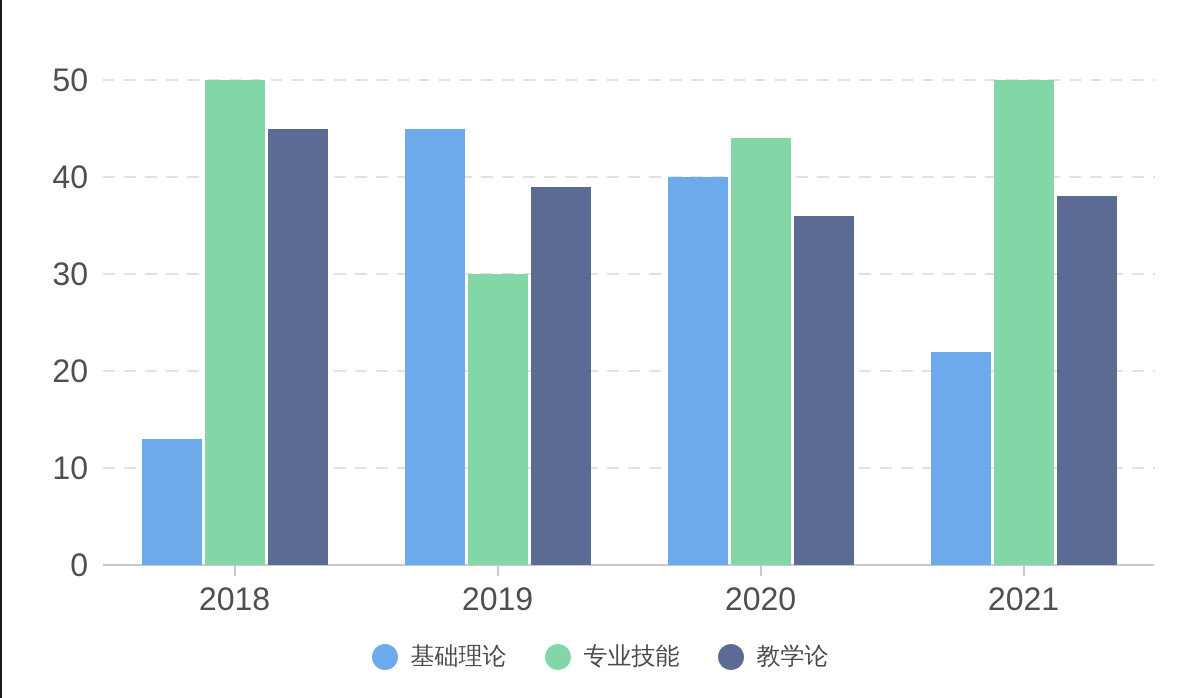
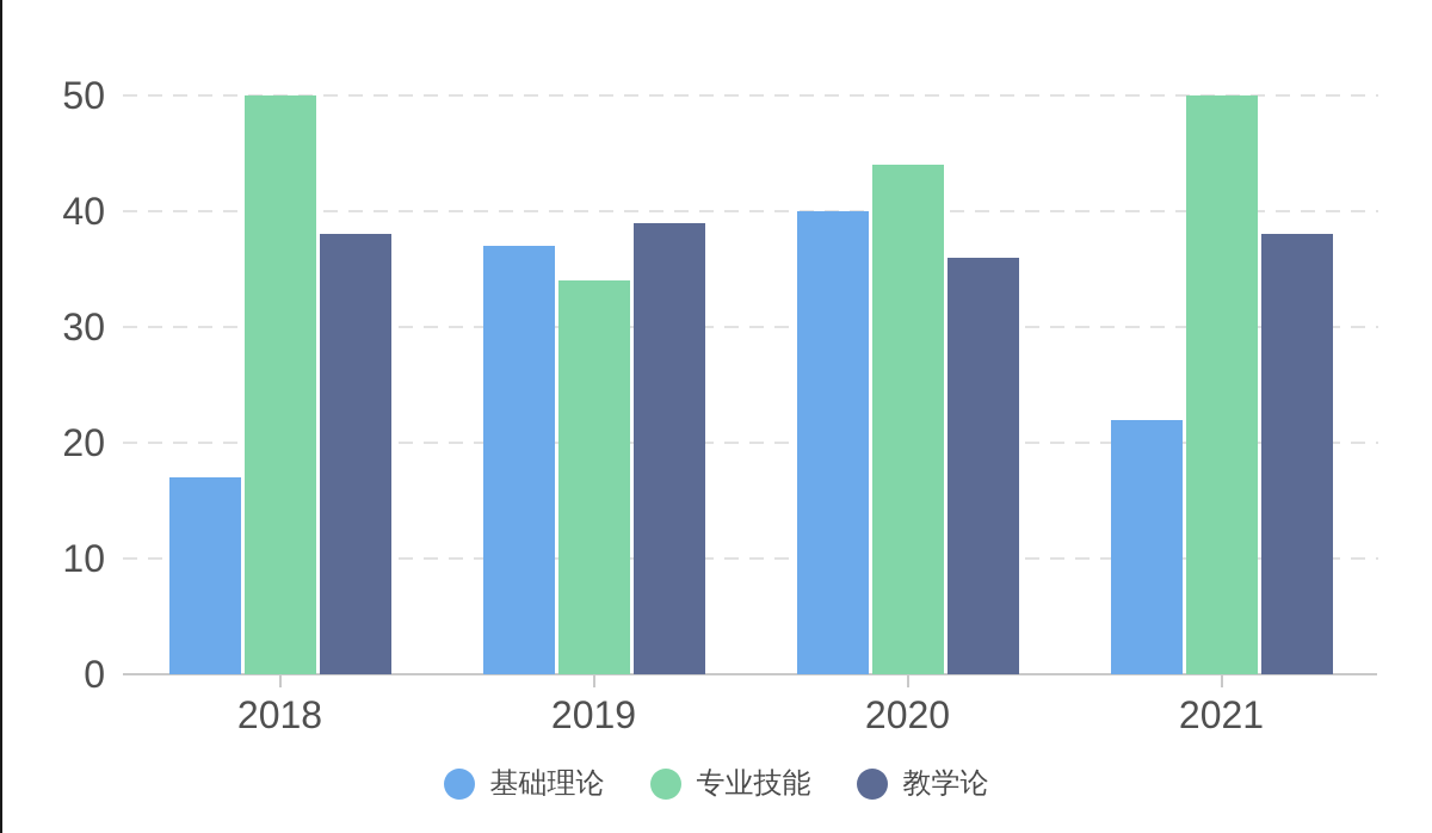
基础理论/2018: 13 -> 17
教学论/2018: 45 -> 38
基础理论/2019: 45 -> 37
专业技能/2019: 30 -> 34
